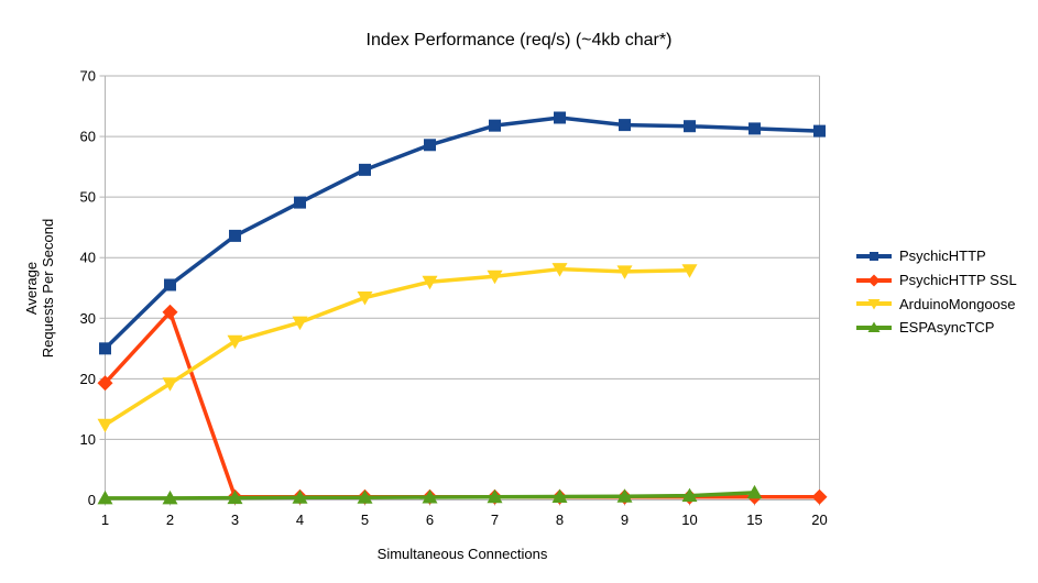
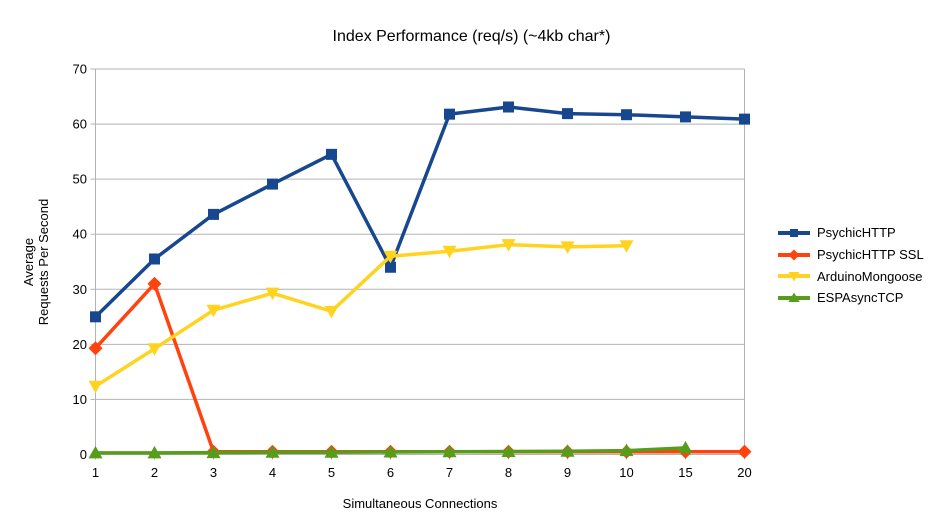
ArduinoMongoose/5: 33 -> 26
PsychicHTTP/6: 59 -> 34
